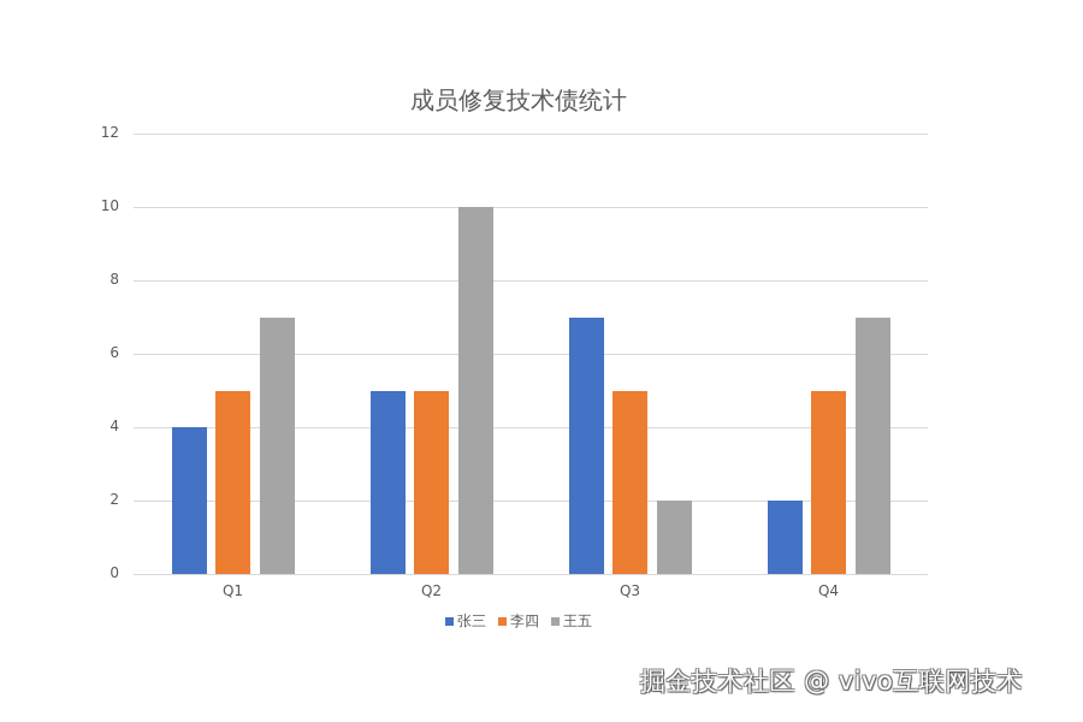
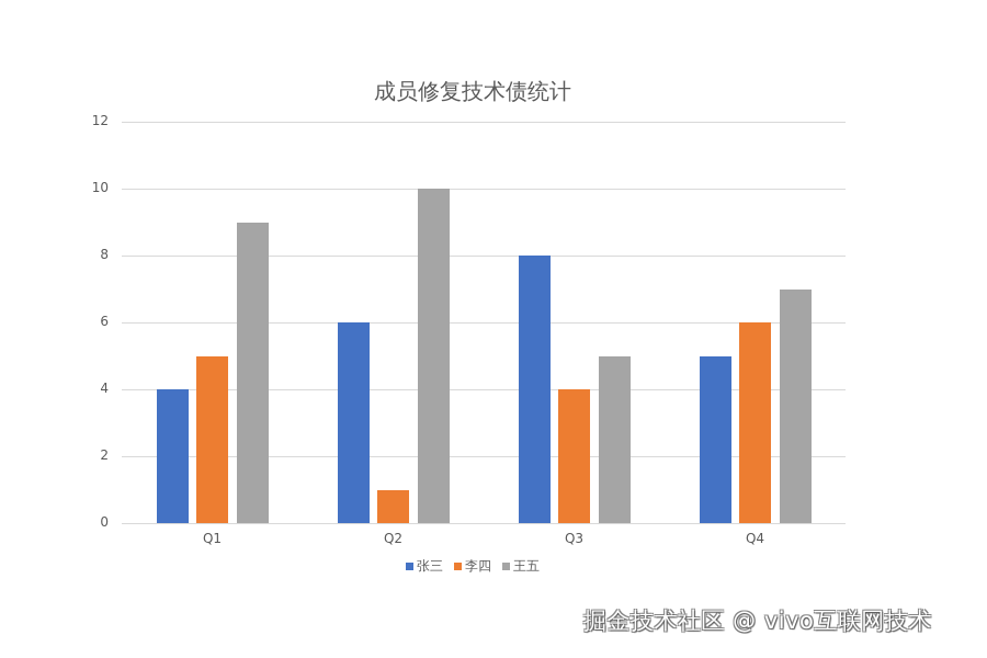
王五/Q1: 7 -> 9
张三/Q2: 5 -> 6
李四/Q2: 5 -> 1
张三/Q3: 7 -> 8
李四/Q3: 5 -> 4
王五/Q3: 2 -> 5
张三/Q4: 2 -> 5
李四/Q4: 5 -> 6
